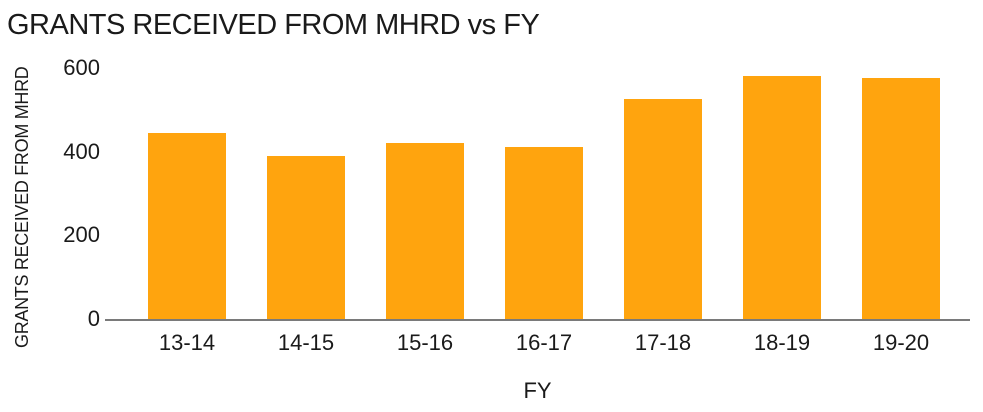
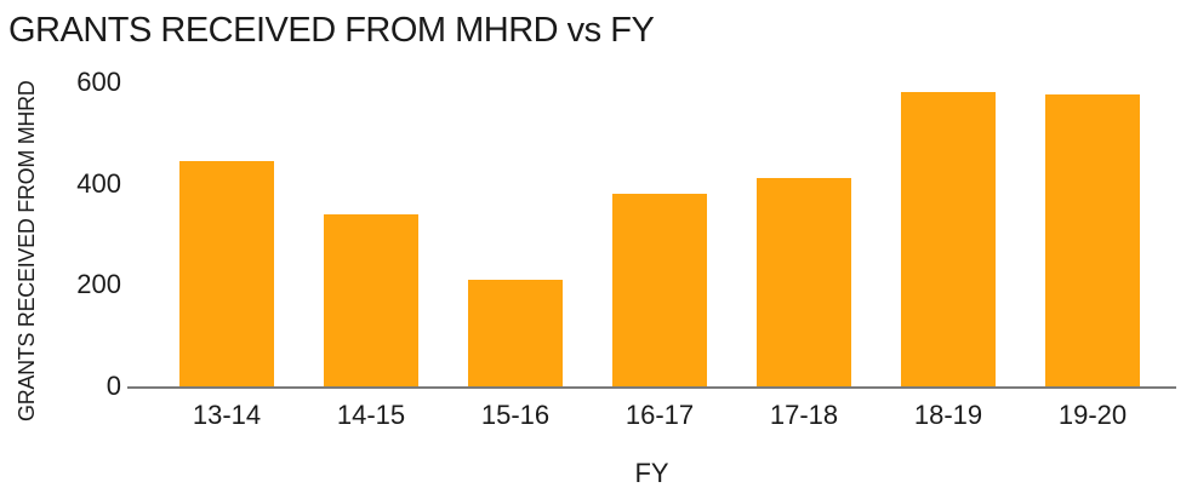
14-15: 390 -> 340
15-16: 420 -> 210
16-17: 410 -> 380
17-18: 520 -> 410
